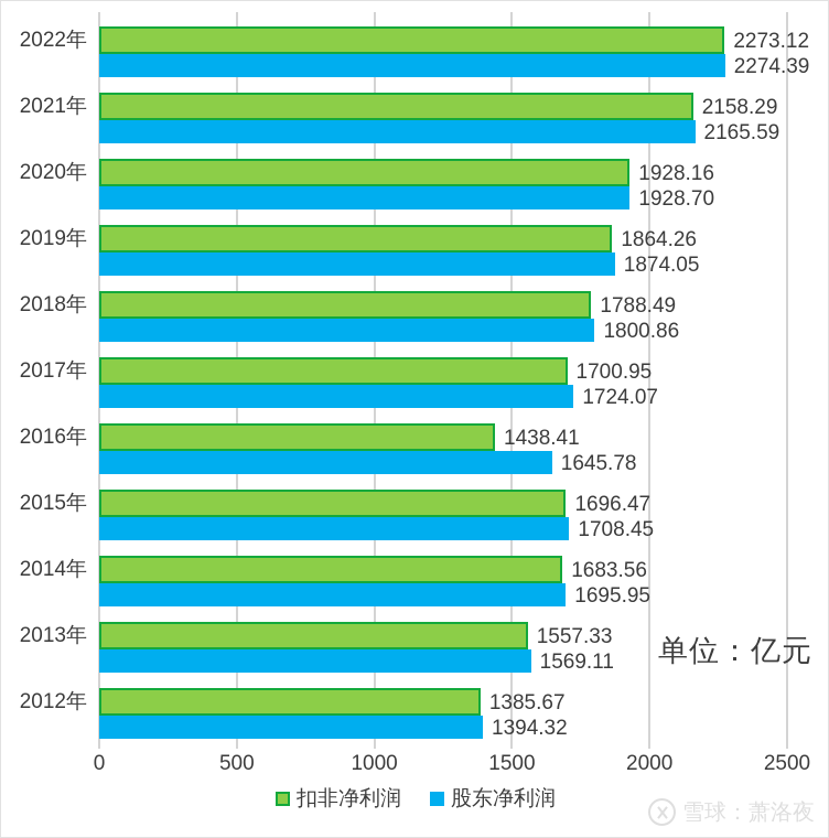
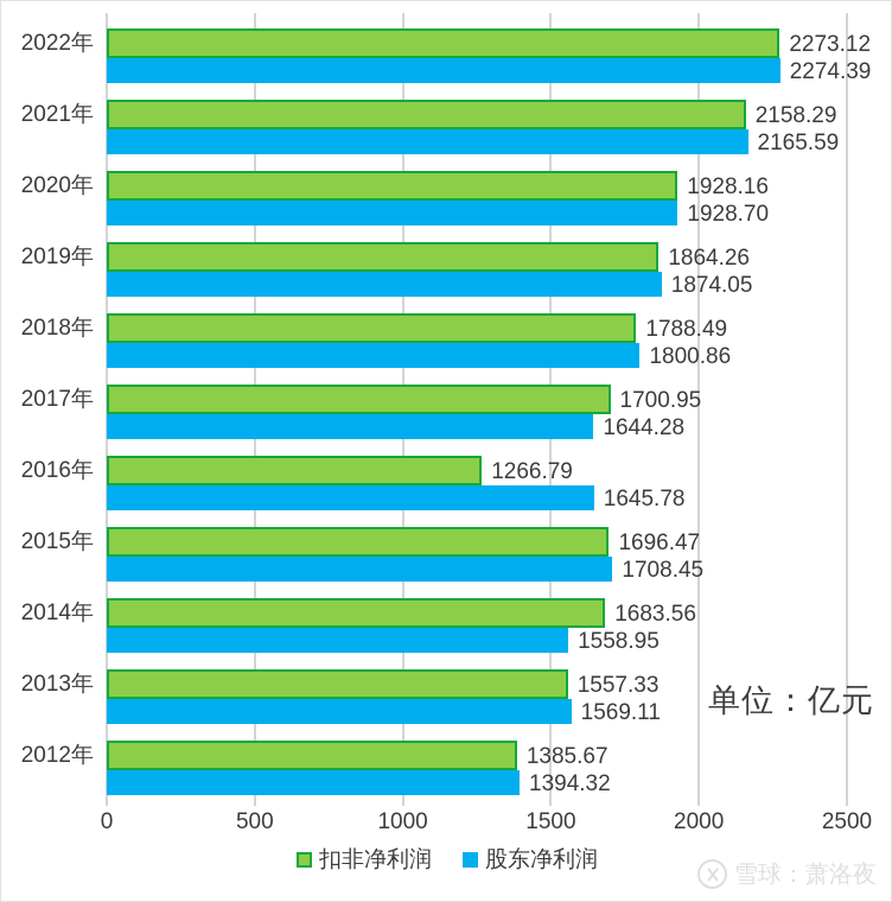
股东净利润/2017年: 1724.07 -> 1644.28
扣非净利润/2016年: 1438.41 -> 1266.79
股东净利润/2014年: 1695.95 -> 1558.95
